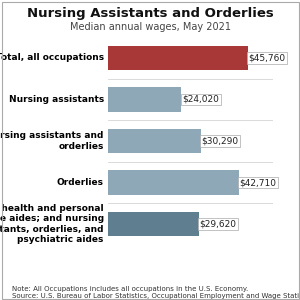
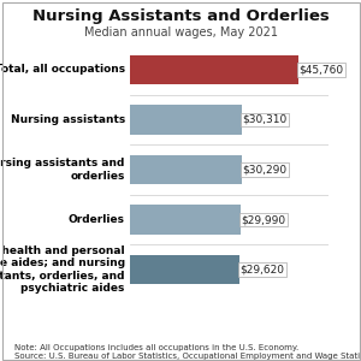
Nursing assistants: $24,020 -> $30,310
Orderlies: $42,710 -> $29,990
